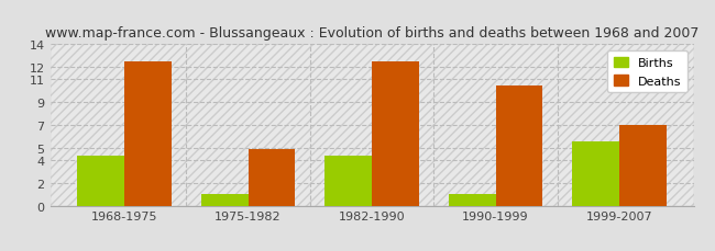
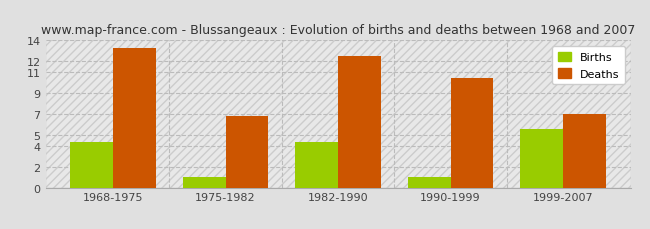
Deaths/1968-1975: 12.5 -> 13.3
Deaths/1975-1982: 4.9 -> 6.8
